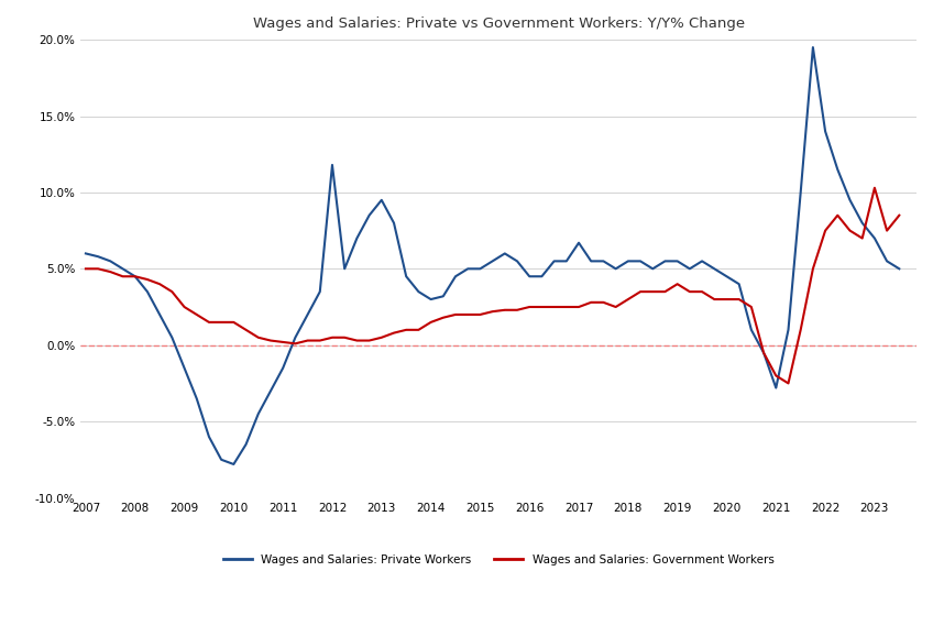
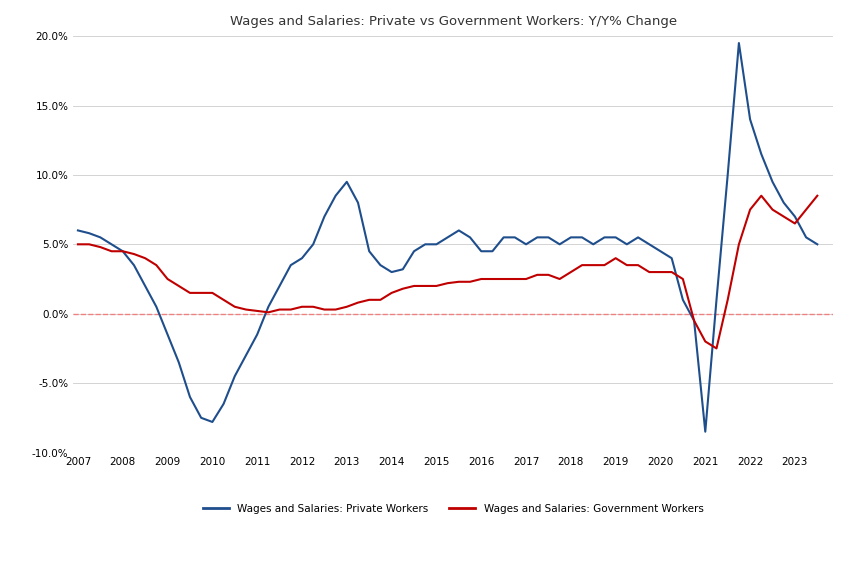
Wages and Salaries: Private Workers/2012: 11.8% -> 4.0%
Wages and Salaries: Private Workers/2017: 6.7% -> 5.0%
Wages and Salaries: Private Workers/2021: -2.8% -> -8.5%
Wages and Salaries: Government Workers/2023: 10.3% -> 6.5%
